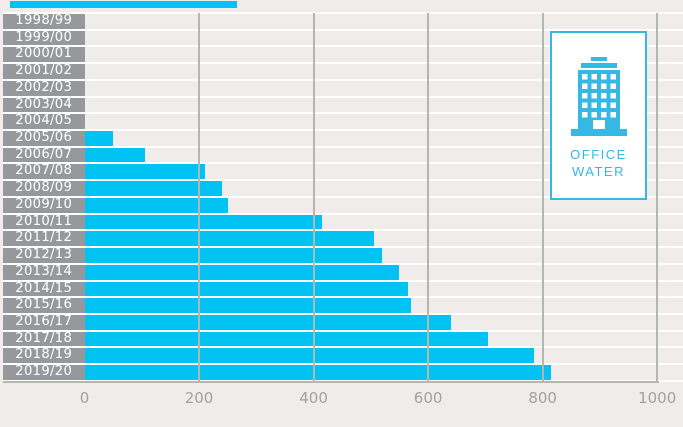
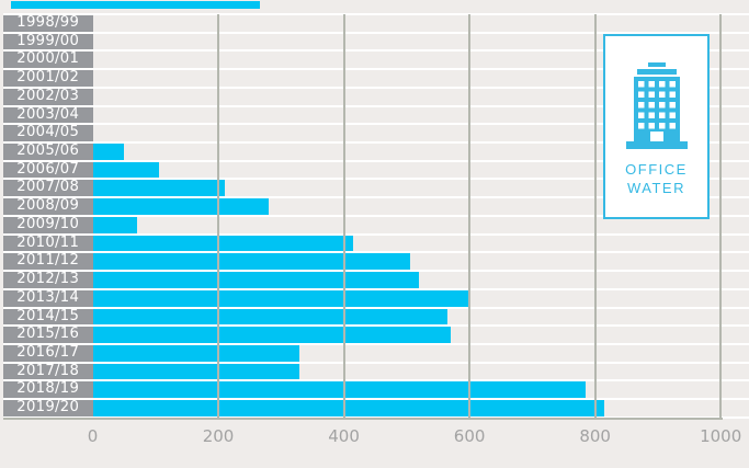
2008/09: 240 -> 280
2009/10: 250 -> 70
2013/14: 550 -> 600
2016/17: 640 -> 330
2017/18: 700 -> 330
